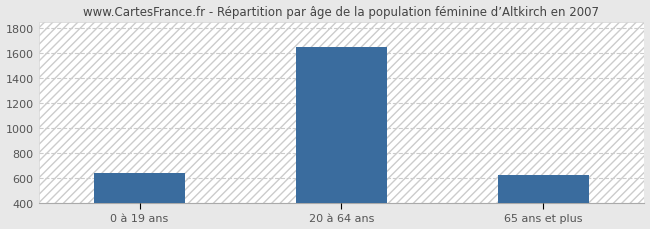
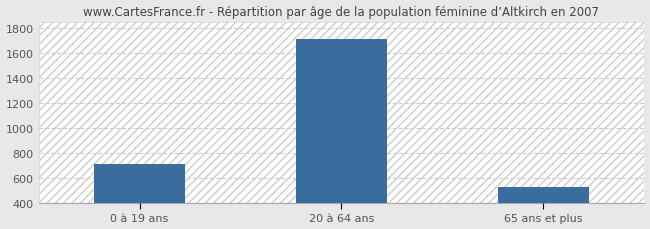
0 à 19 ans: 640 -> 710
20 à 64 ans: 1650 -> 1710
65 ans et plus: 620 -> 530
